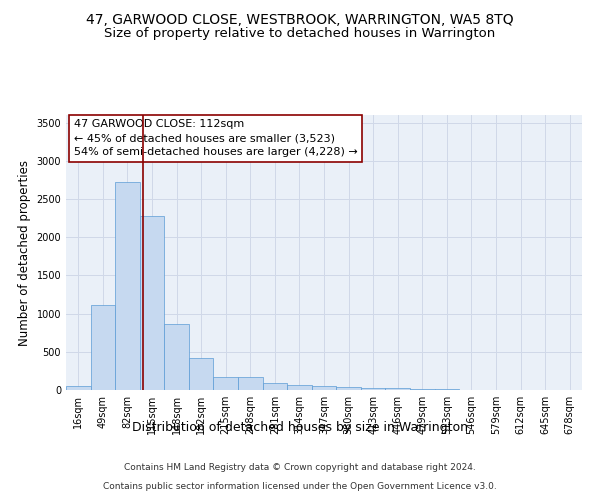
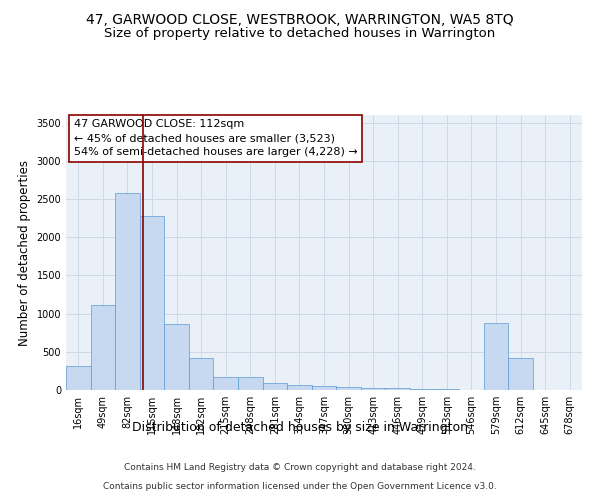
16sqm: 60 -> 320
82sqm: 2720 -> 2580
579sqm: 0 -> 880
612sqm: 0 -> 420
